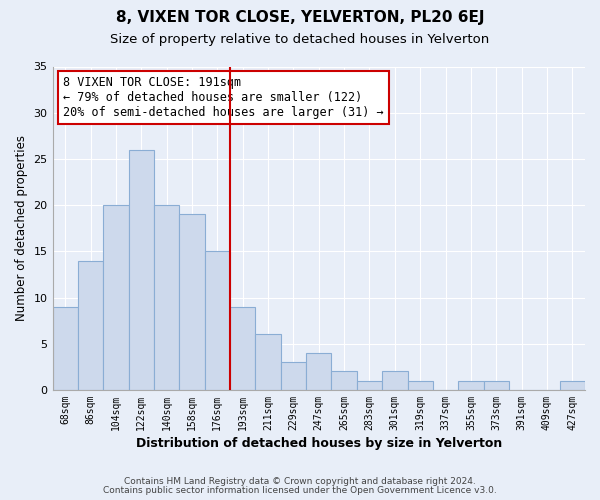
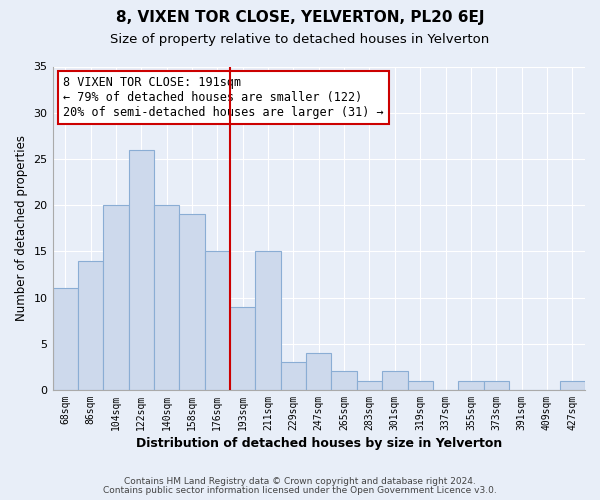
68sqm: 9 -> 11
211sqm: 6 -> 15
